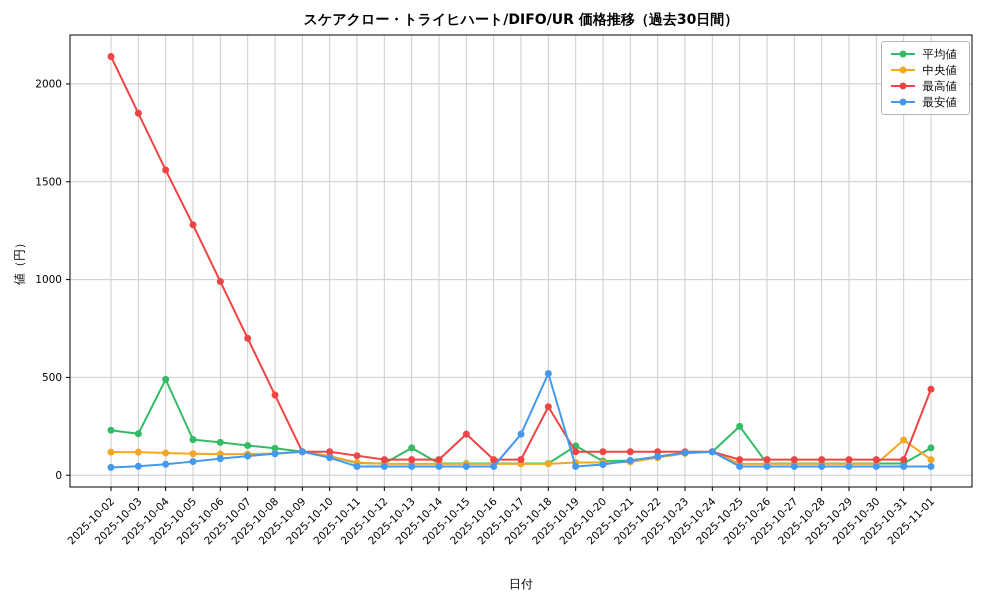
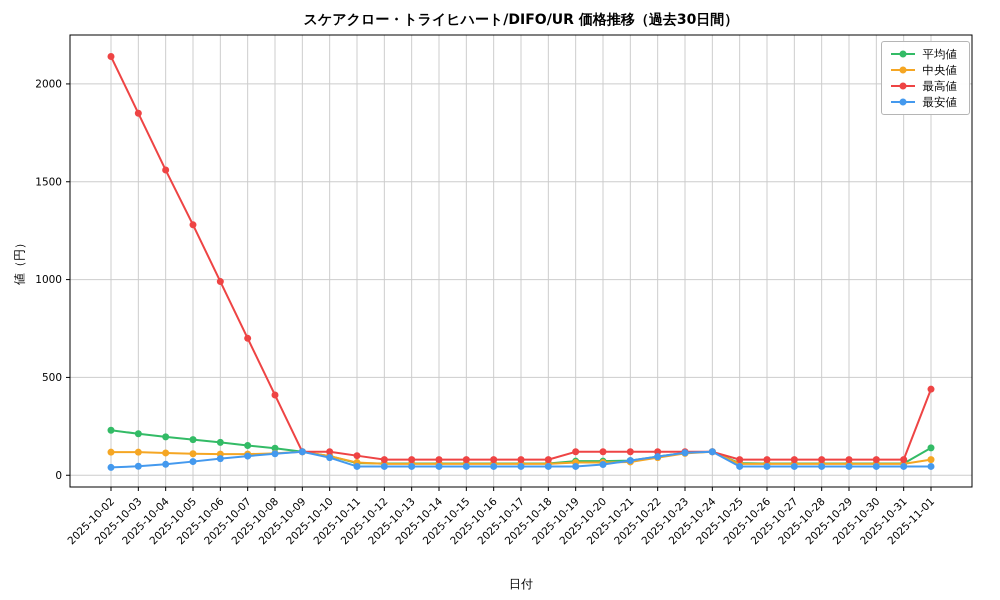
平均値/2025-10-04: 490 -> 200
平均値/2025-10-13: 140 -> 60
最高値/2025-10-15: 210 -> 80
最安値/2025-10-17: 210 -> 40
最高値/2025-10-18: 350 -> 80
最安値/2025-10-18: 520 -> 40
平均値/2025-10-19: 150 -> 70
平均値/2025-10-25: 250 -> 60
中央値/2025-10-31: 180 -> 60
